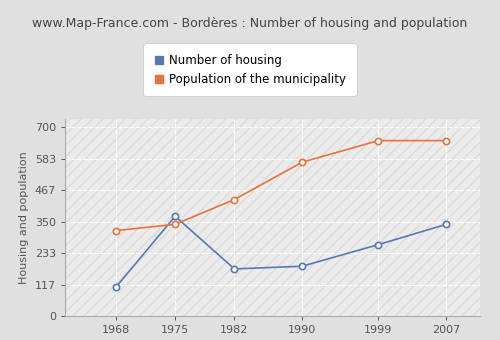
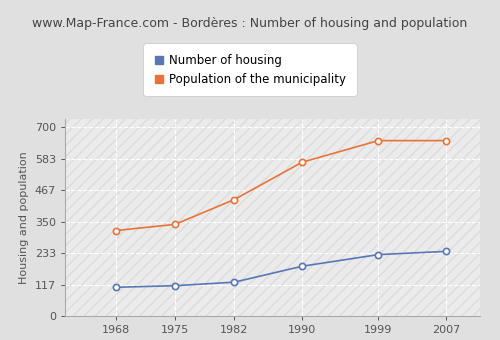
Number of housing/1975: 370 -> 113
Number of housing/1982: 175 -> 126
Number of housing/1999: 265 -> 228
Number of housing/2007: 340 -> 240
